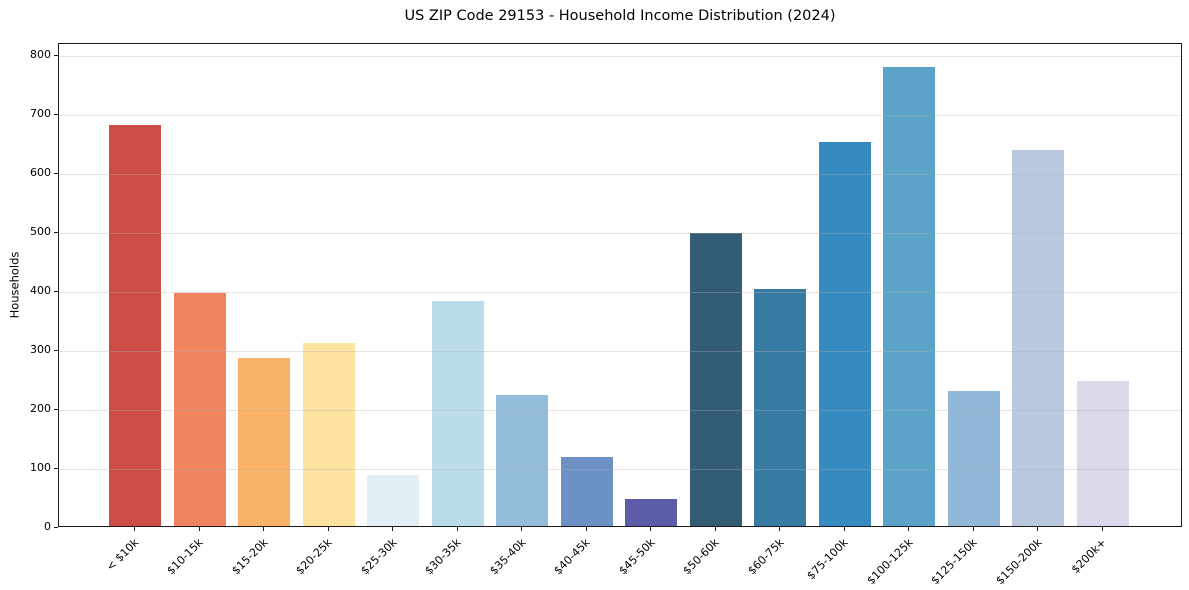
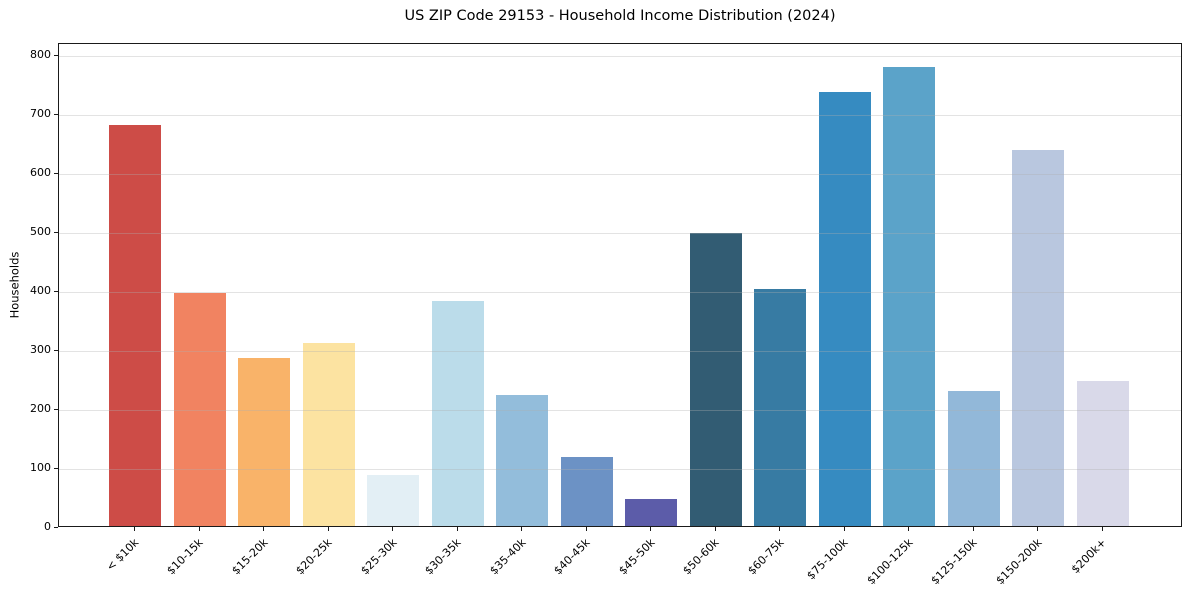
$75-100k: 650 -> 740
